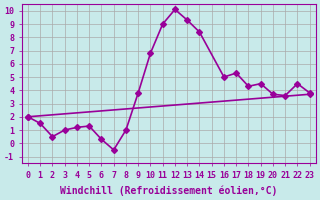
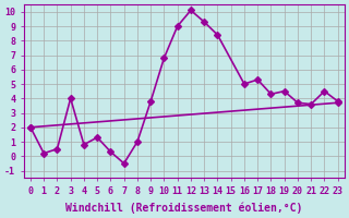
1: 1.5 -> 0.2
3: 1.0 -> 4.0
4: 1.2 -> 0.8
